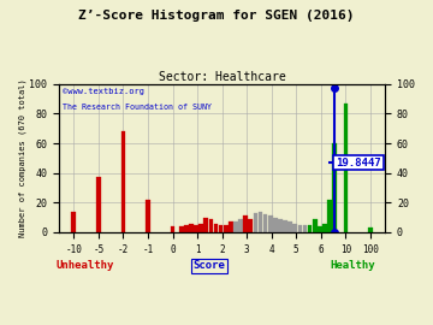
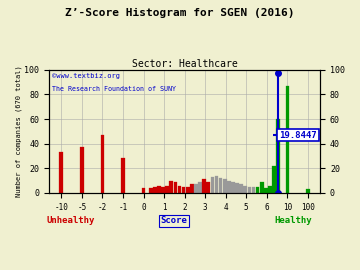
-10: 14 -> 33
-2: 68 -> 47
-1: 22 -> 28
